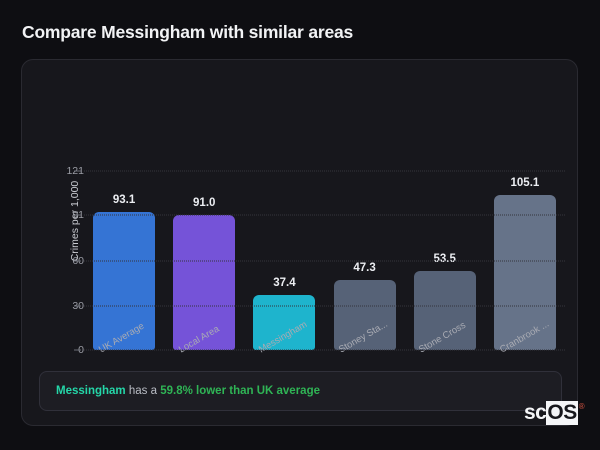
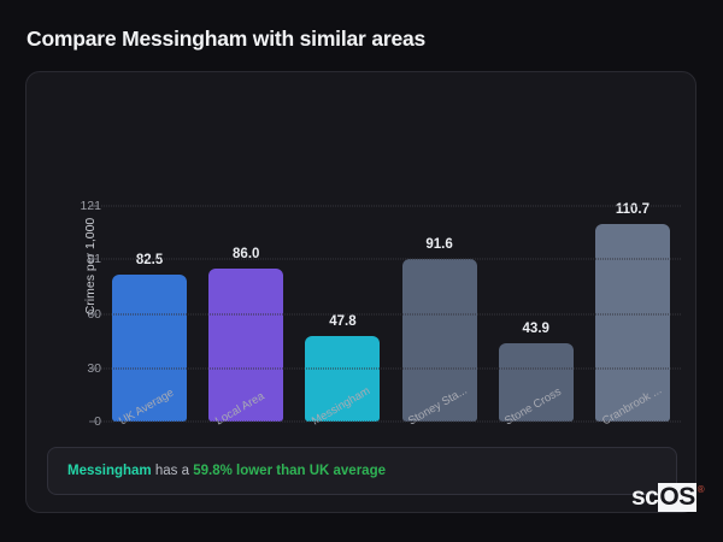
UK Average: 93.1 -> 82.5
Local Area: 91.0 -> 86.0
Messingham: 37.4 -> 47.8
Stoney Sta...: 47.3 -> 91.6
Stone Cross: 53.5 -> 43.9
Cranbrook ...: 105.1 -> 110.7
